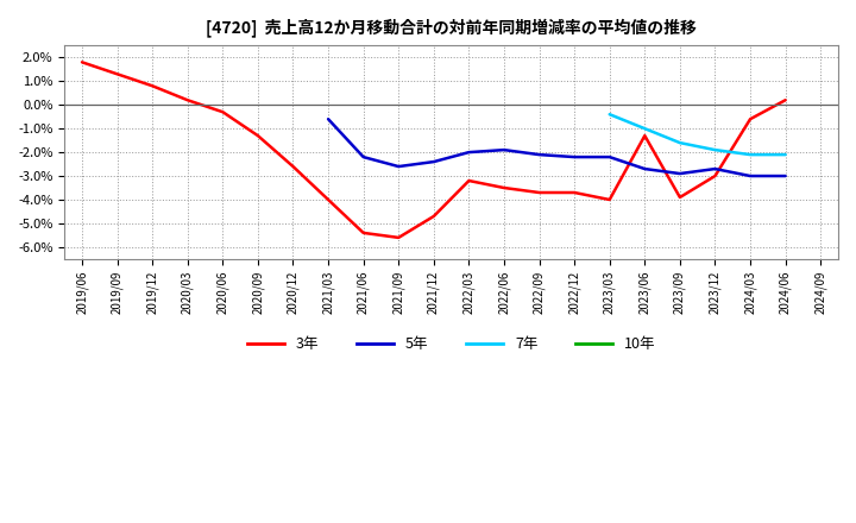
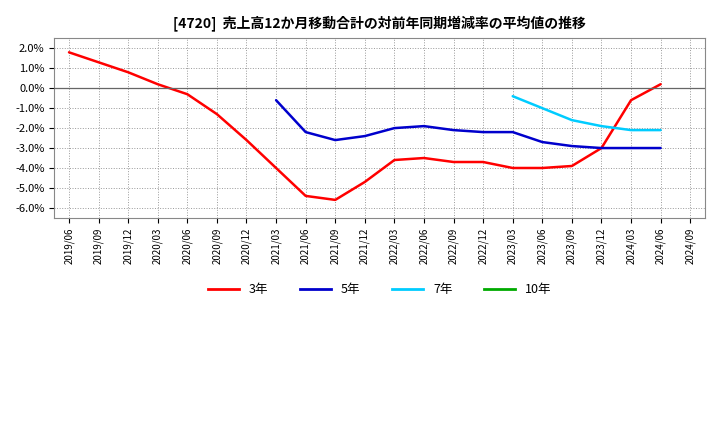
3年/2022/03: -3.2% -> -3.6%
3年/2023/06: -1.3% -> -4.0%
5年/2023/12: -2.7% -> -3.0%
